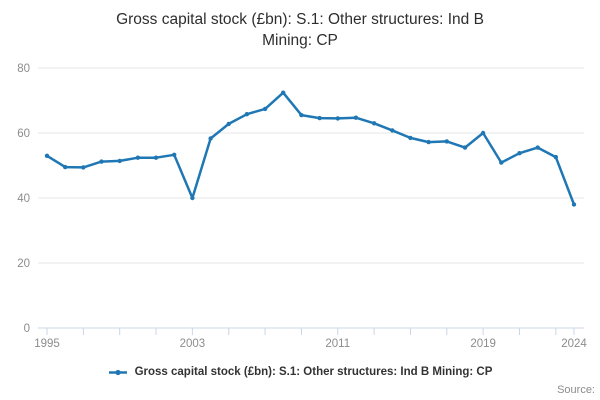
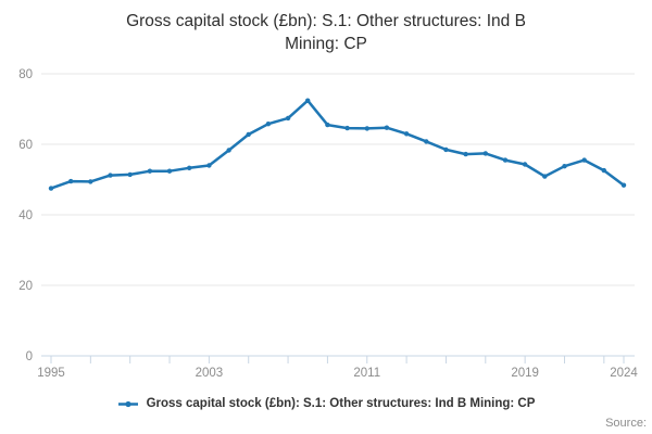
1995: 53 -> 48
2003: 40 -> 54
2019: 60 -> 54
2024: 38 -> 48
